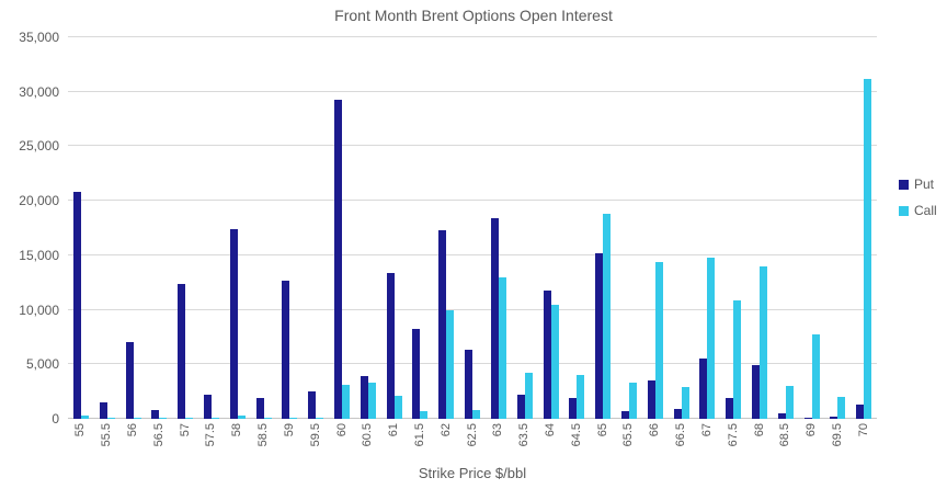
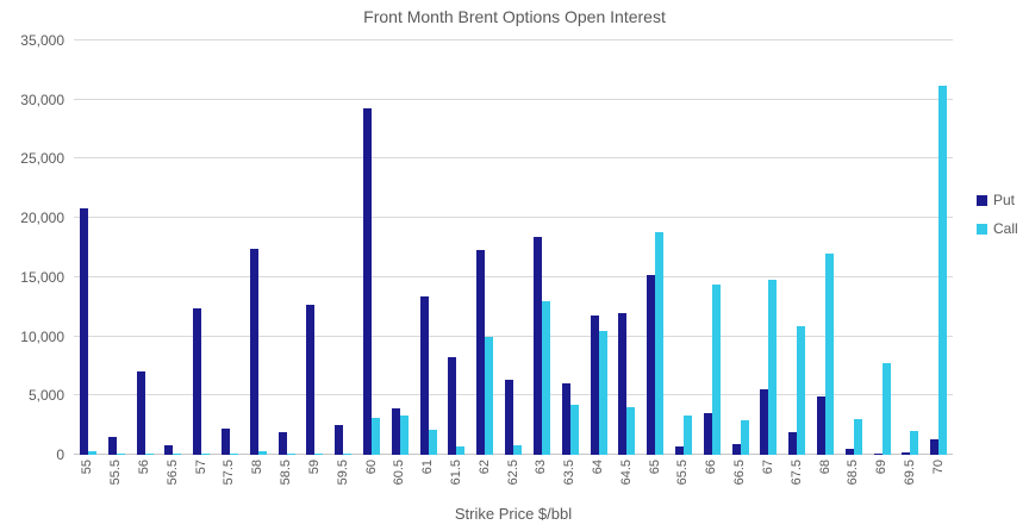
Put/63.5: 2000 -> 6000
Put/64.5: 2000 -> 12000
Call/68: 14000 -> 17000
